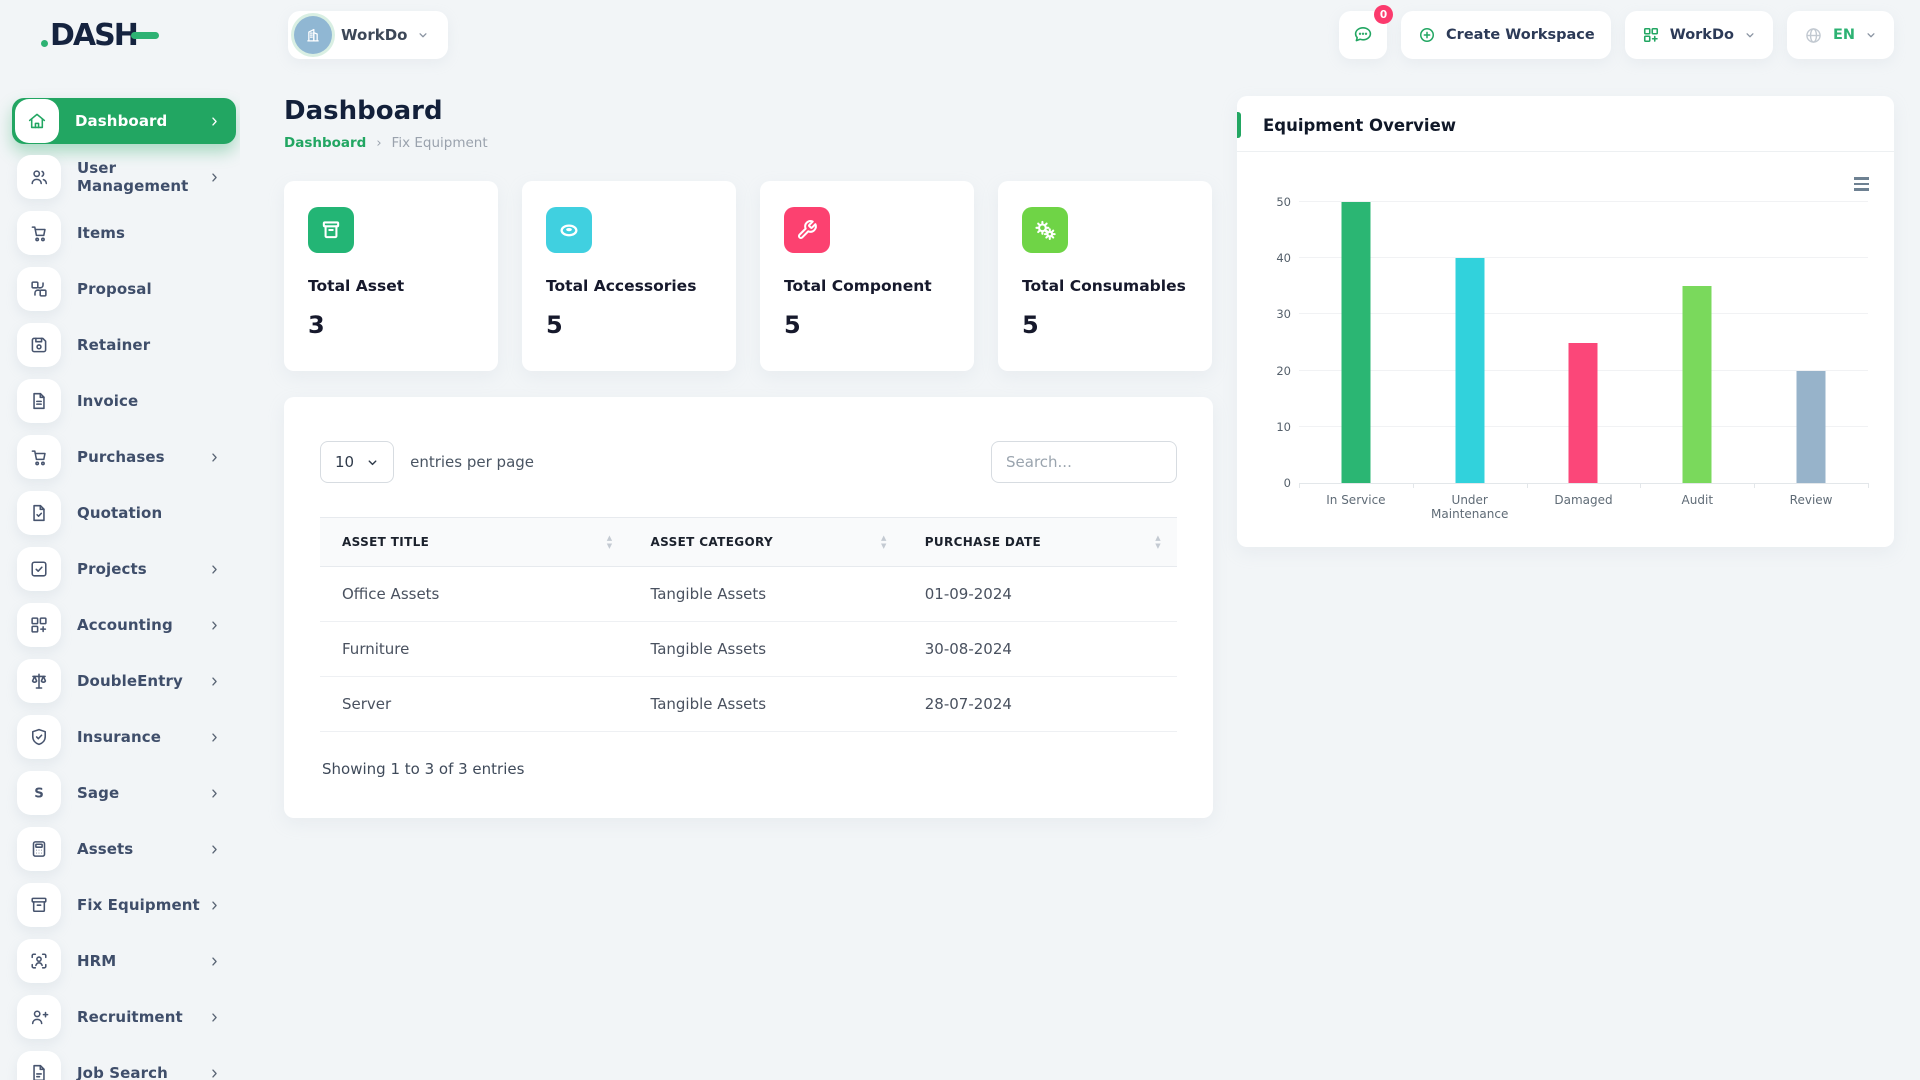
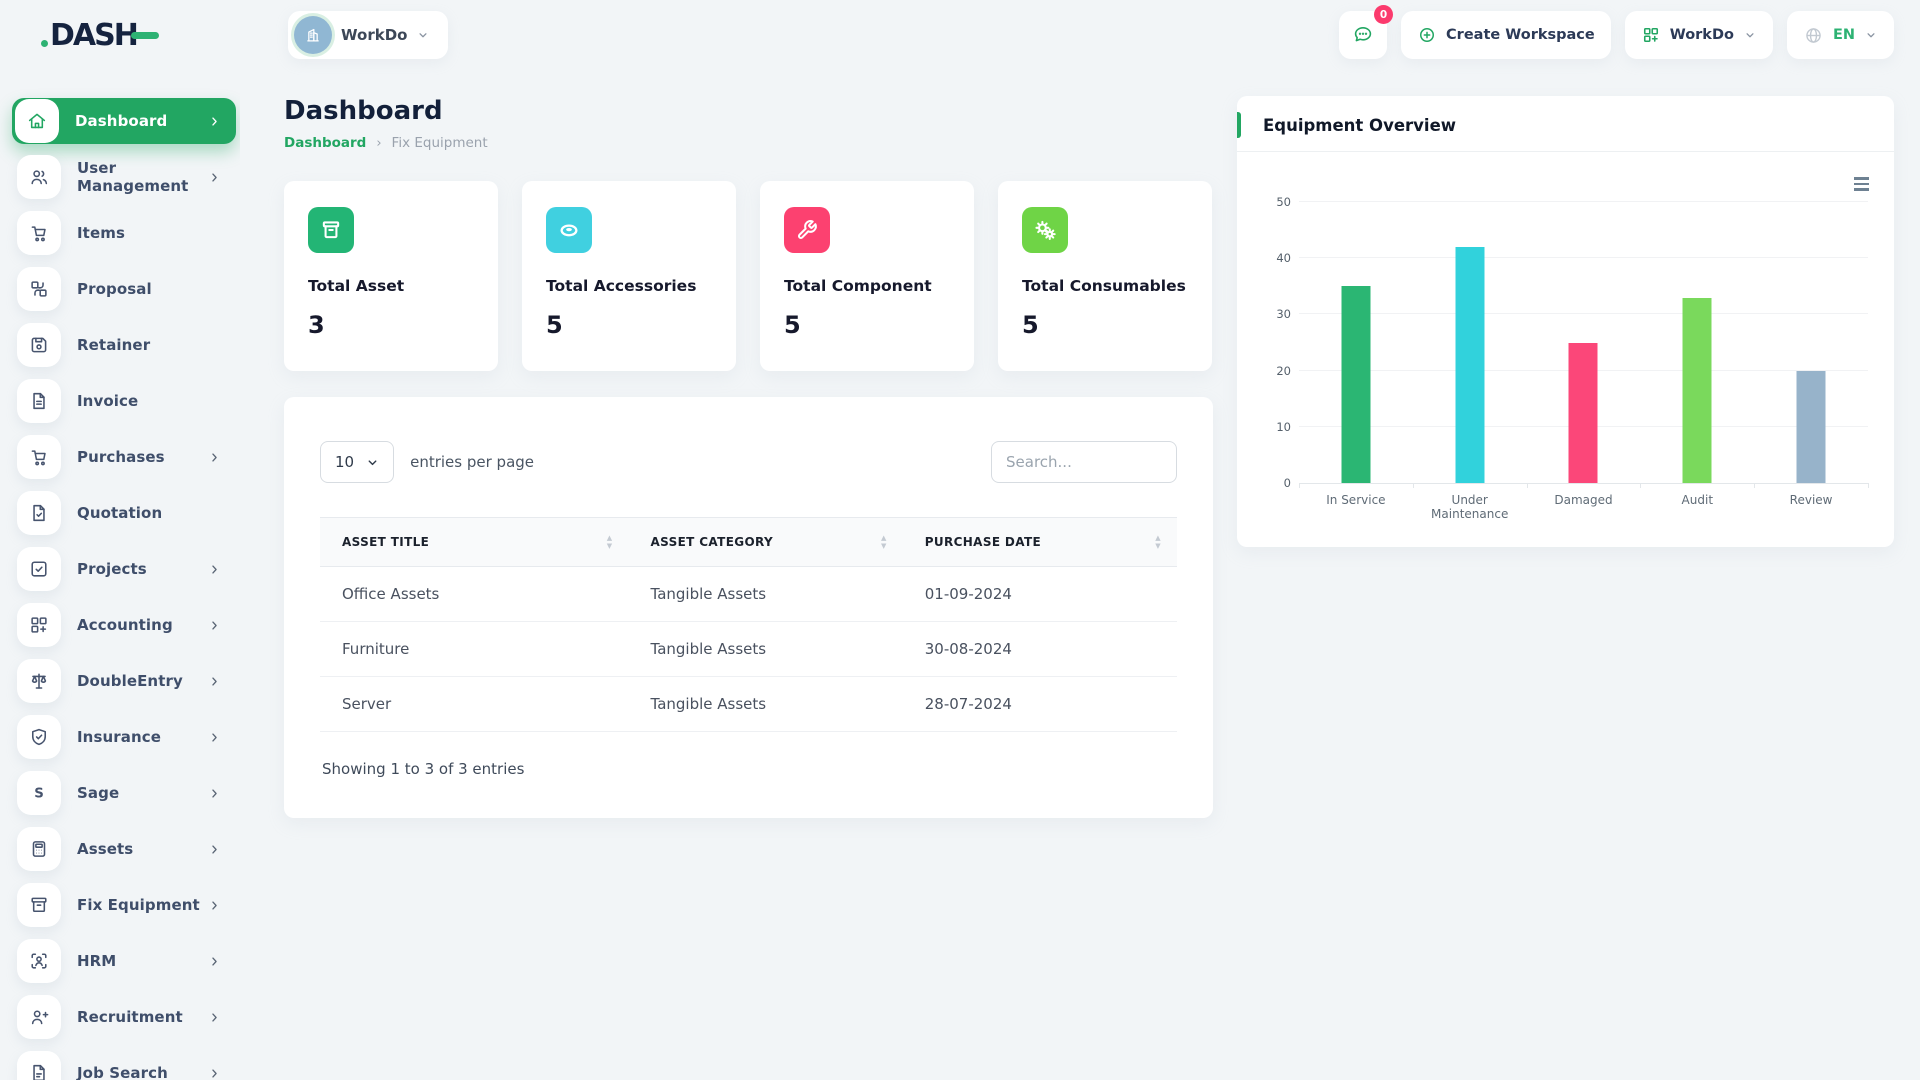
In Service: 50 -> 35
Under Maintenance: 40 -> 42
Audit: 35 -> 33
